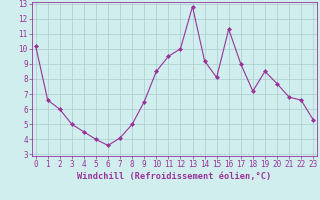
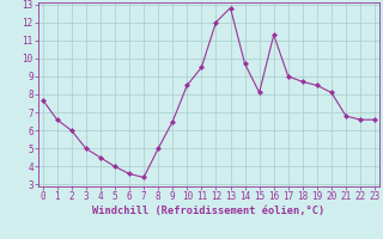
0: 10.2 -> 7.7
7: 4.1 -> 3.4
12: 10.0 -> 12.0
14: 9.2 -> 9.7
18: 7.2 -> 8.7
20: 7.7 -> 8.1
23: 5.3 -> 6.6
